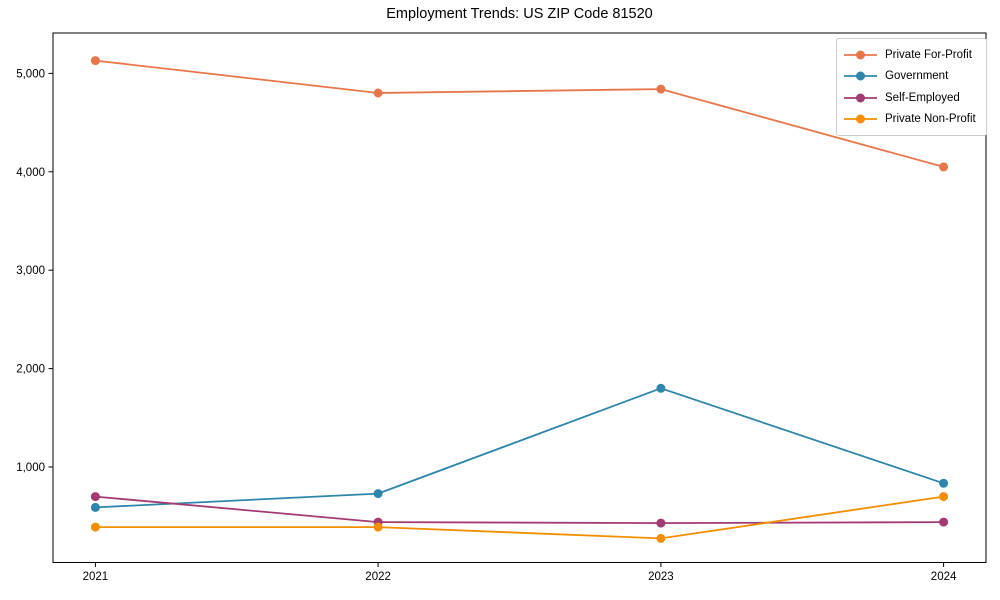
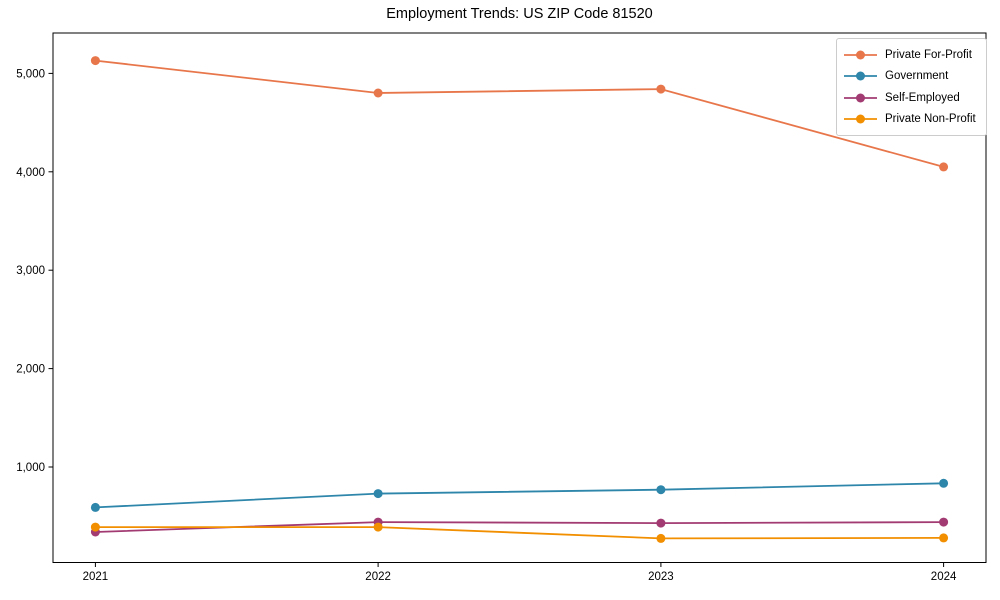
Self-Employed/2021: 700 -> 300
Government/2023: 1800 -> 800
Private Non-Profit/2024: 700 -> 300
